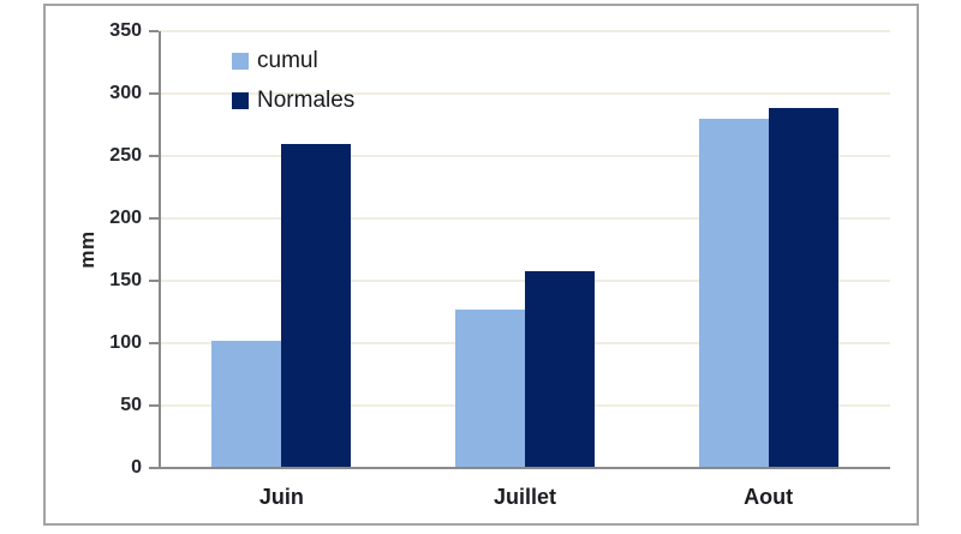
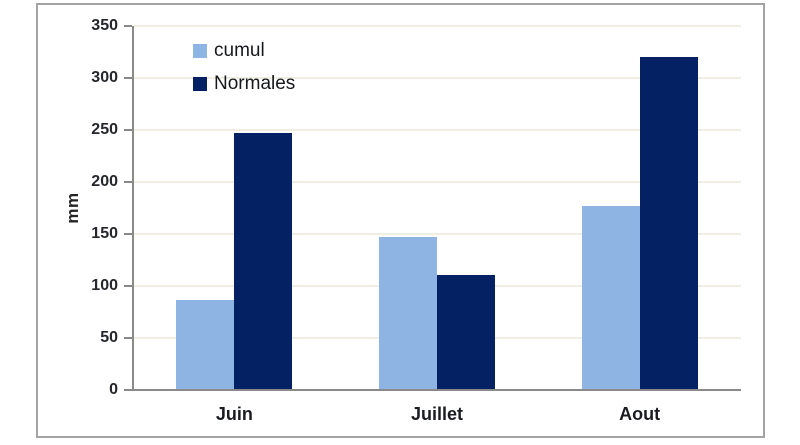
cumul/Juin: 102 -> 87
Normales/Juin: 260 -> 247
cumul/Juillet: 127 -> 147
Normales/Juillet: 158 -> 111
cumul/Aout: 280 -> 177
Normales/Aout: 288 -> 320
